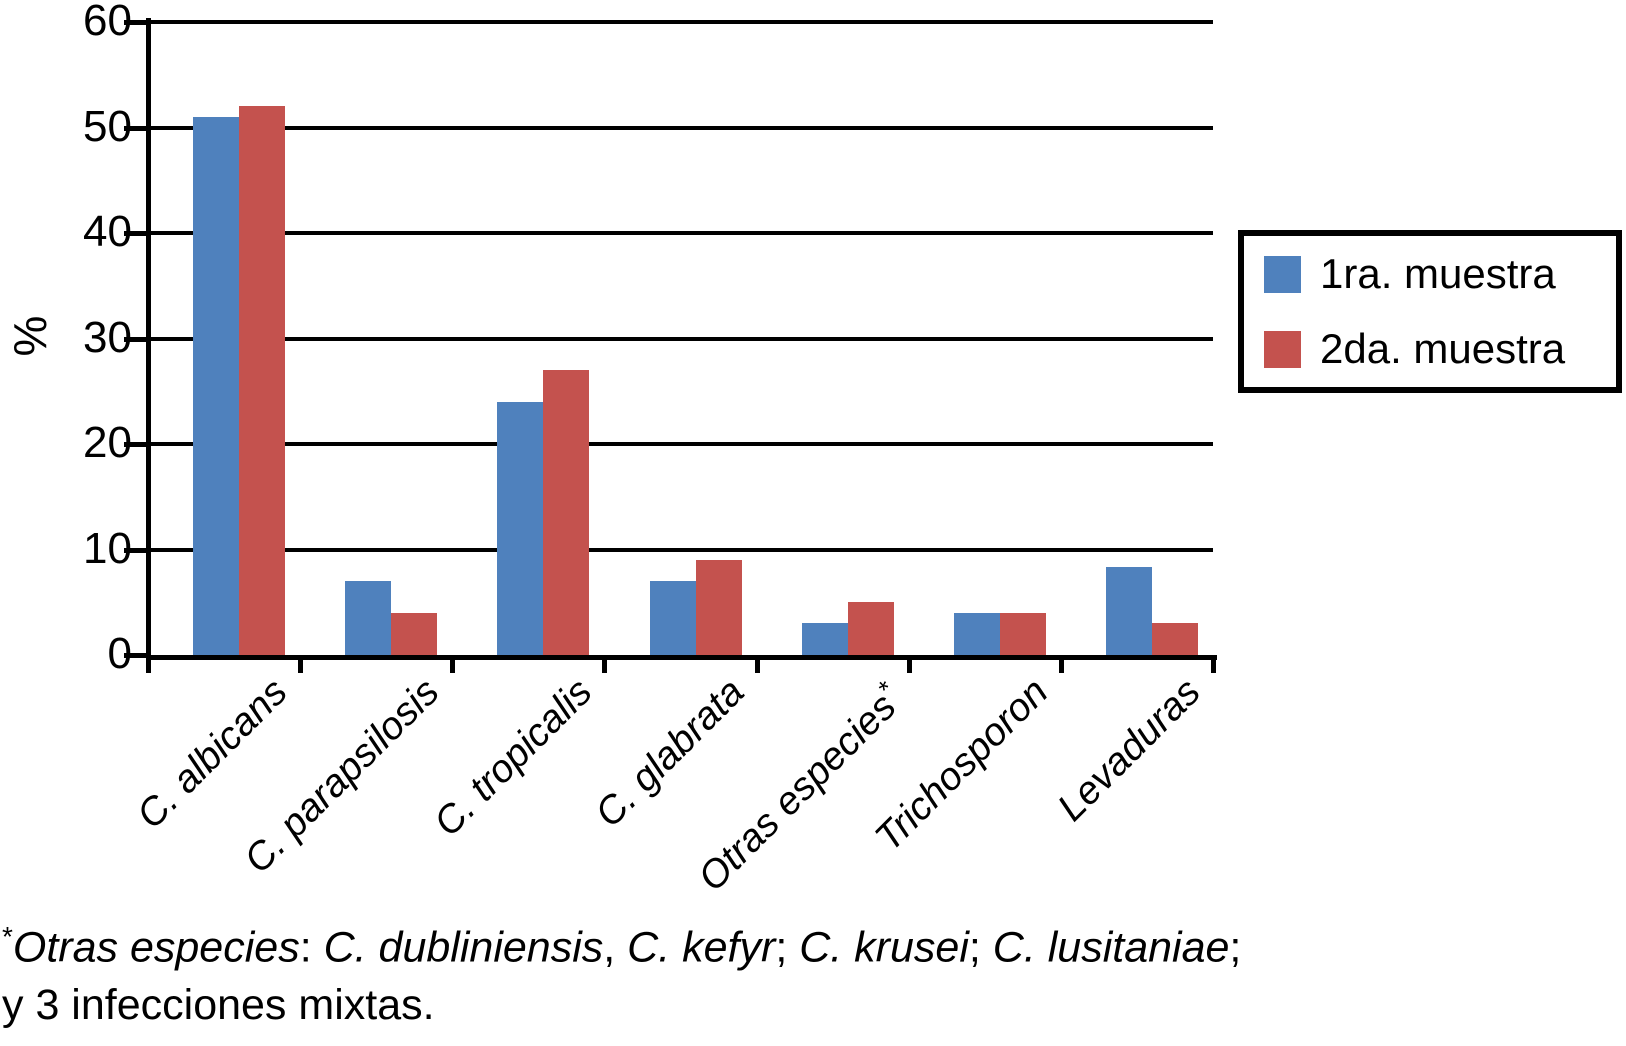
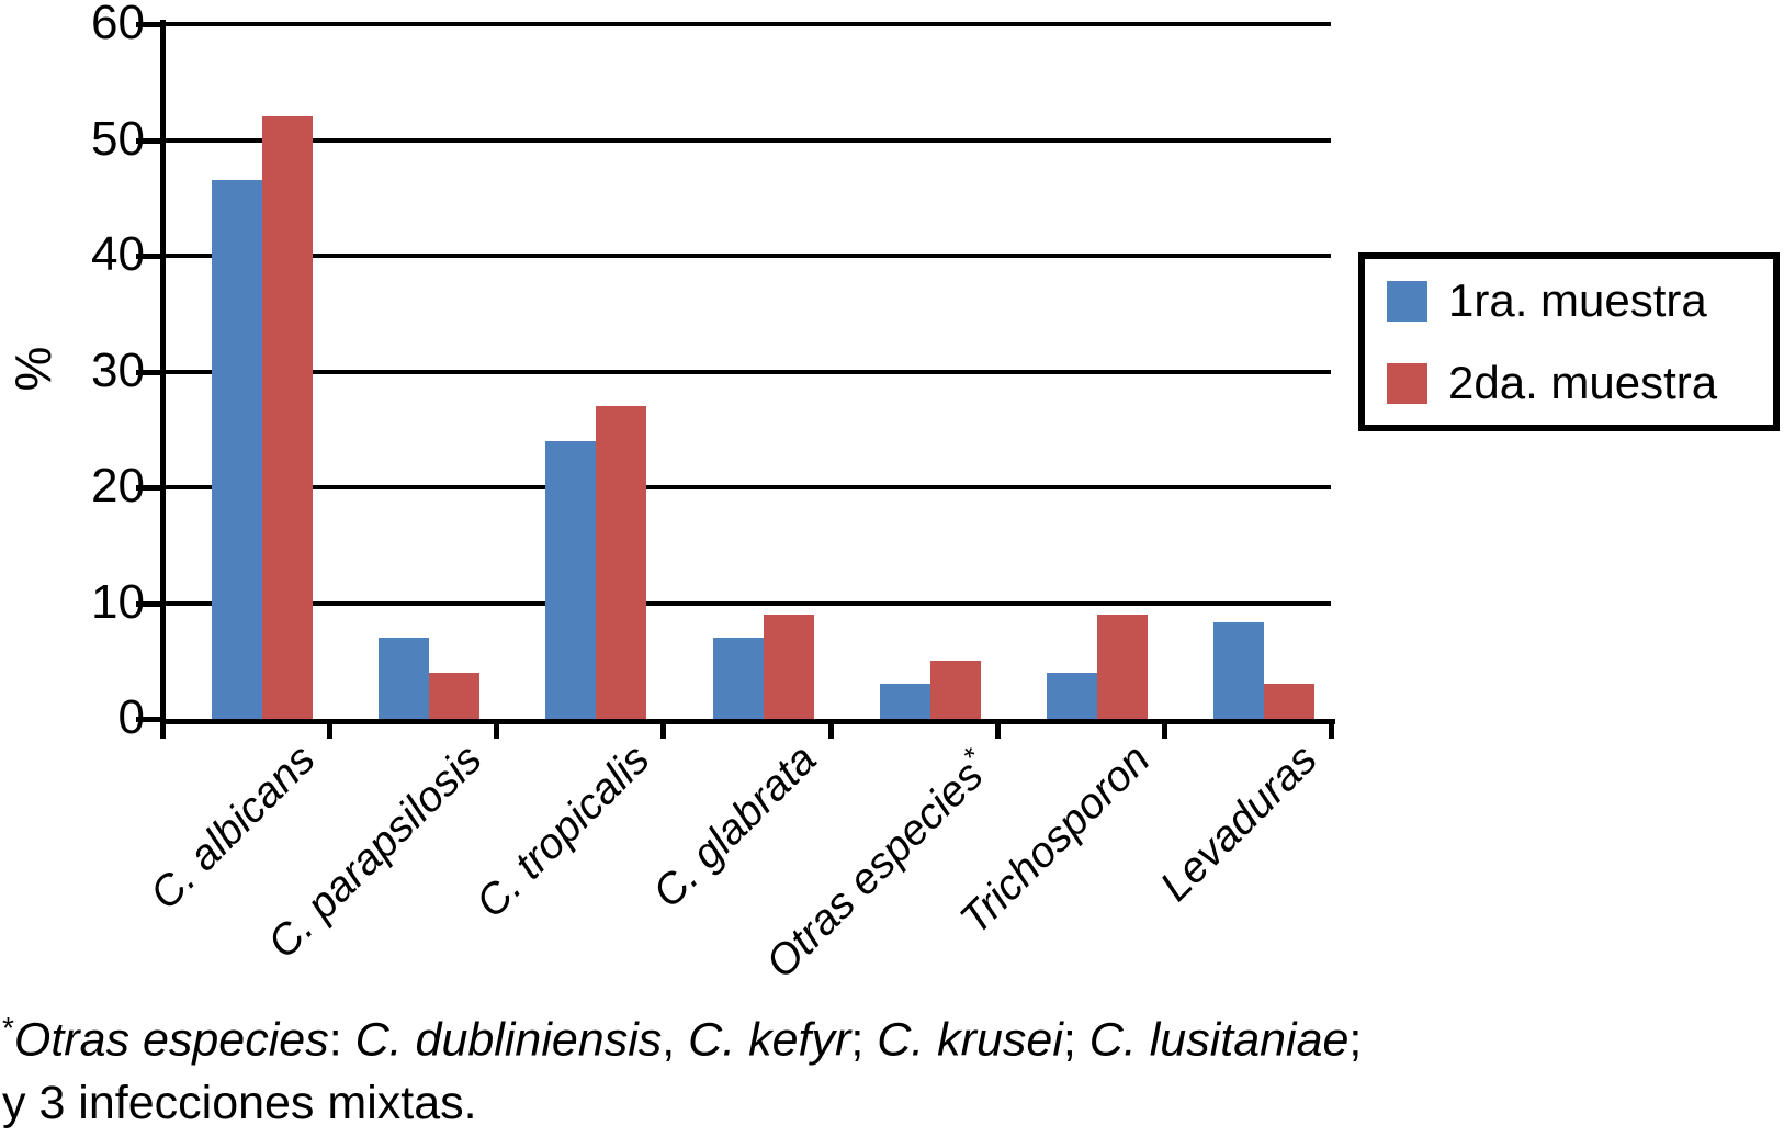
1ra. muestra/C. albicans: 51.0 -> 46.5
2da. muestra/Trichosporon: 4 -> 9
